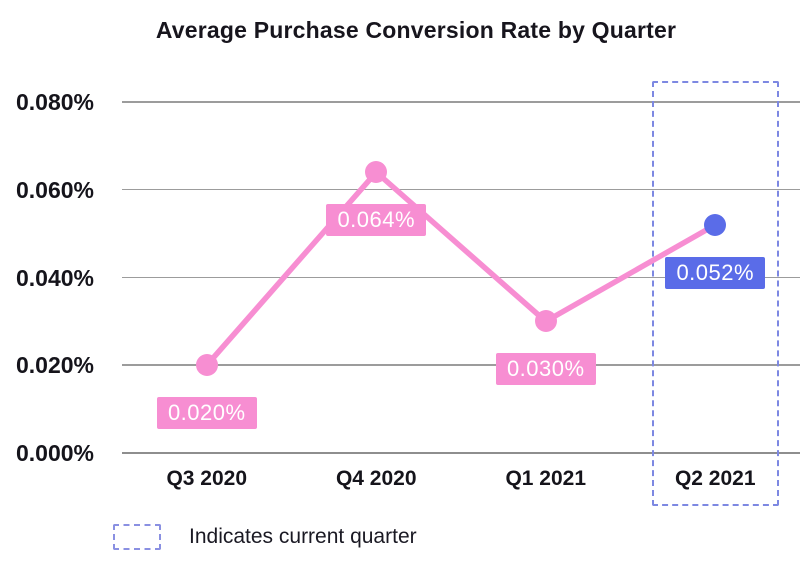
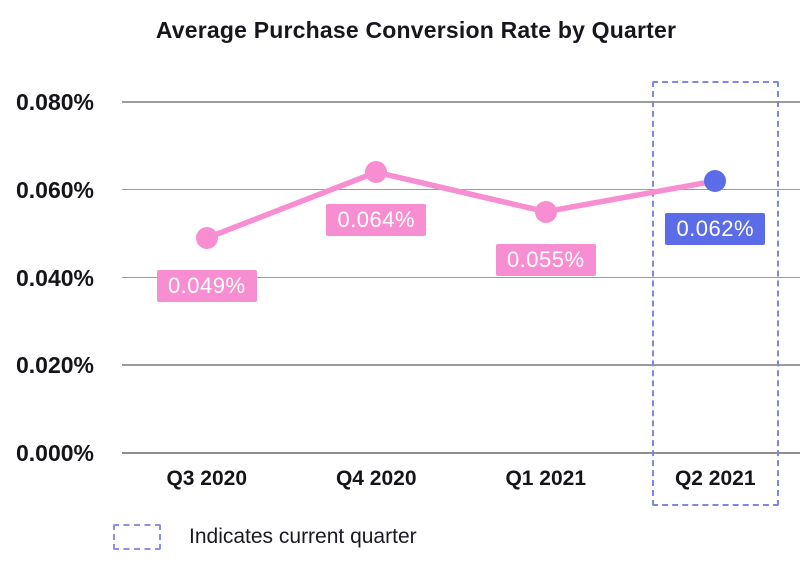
Q3 2020: 0.020% -> 0.049%
Q1 2021: 0.030% -> 0.055%
Q2 2021: 0.052% -> 0.062%
